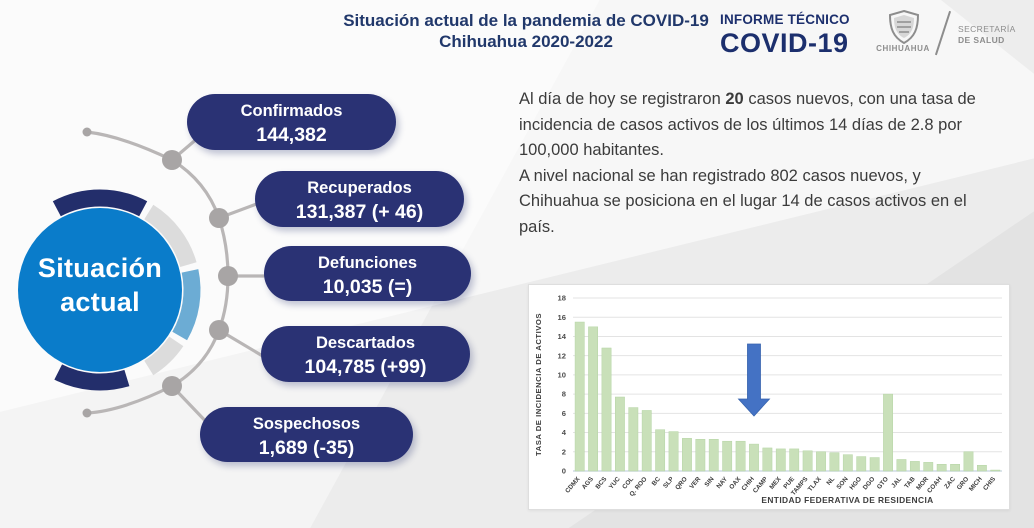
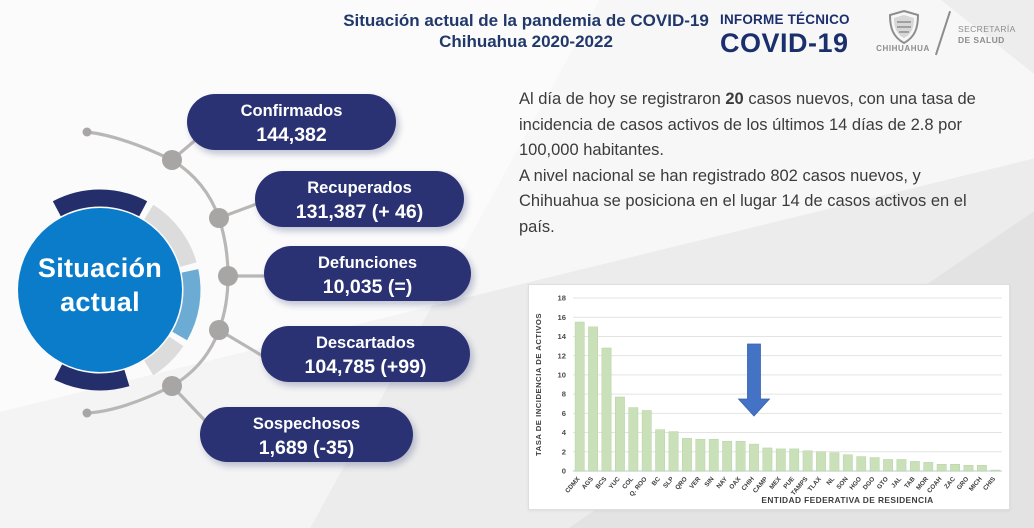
GTO: 8 -> 1
GRO: 2 -> 1
